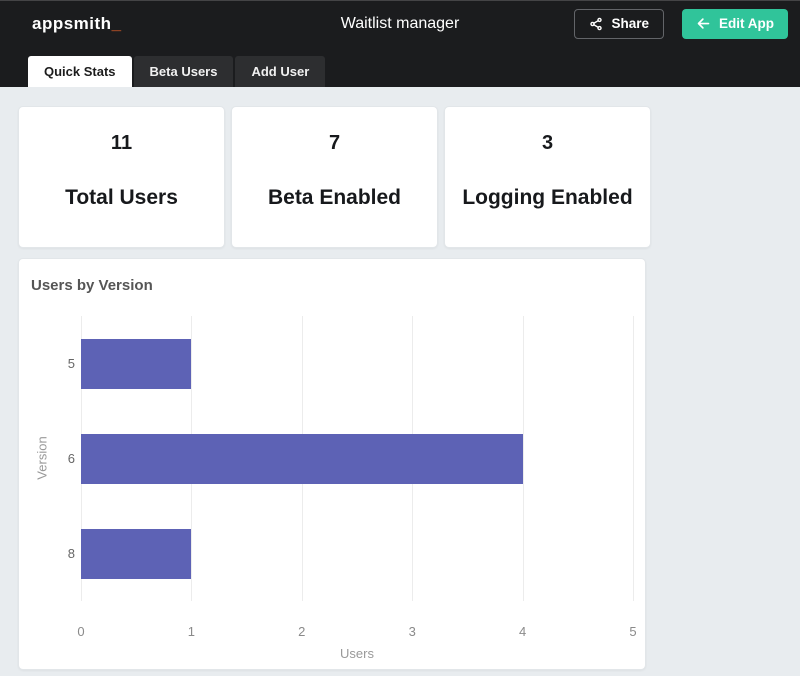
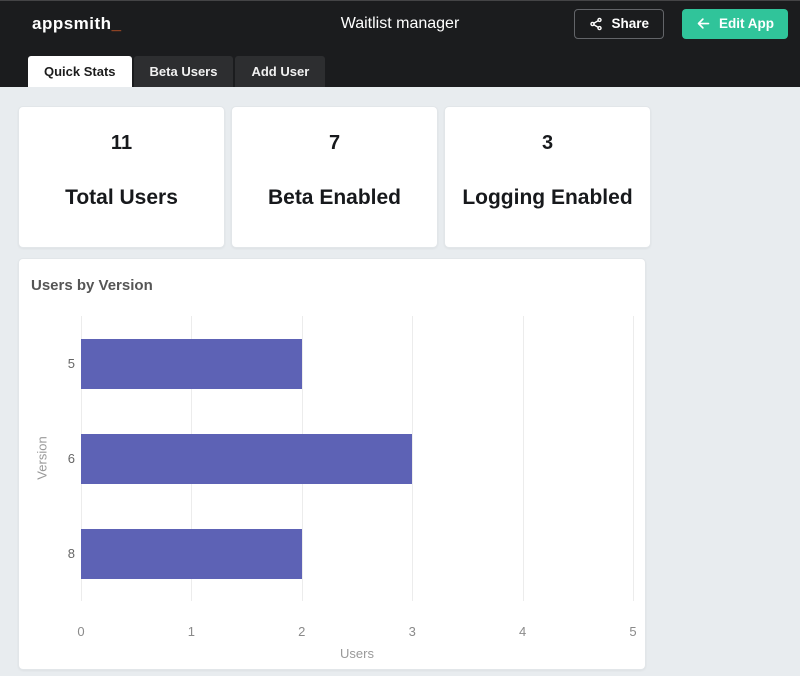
5: 1 -> 2
6: 4 -> 3
8: 1 -> 2
